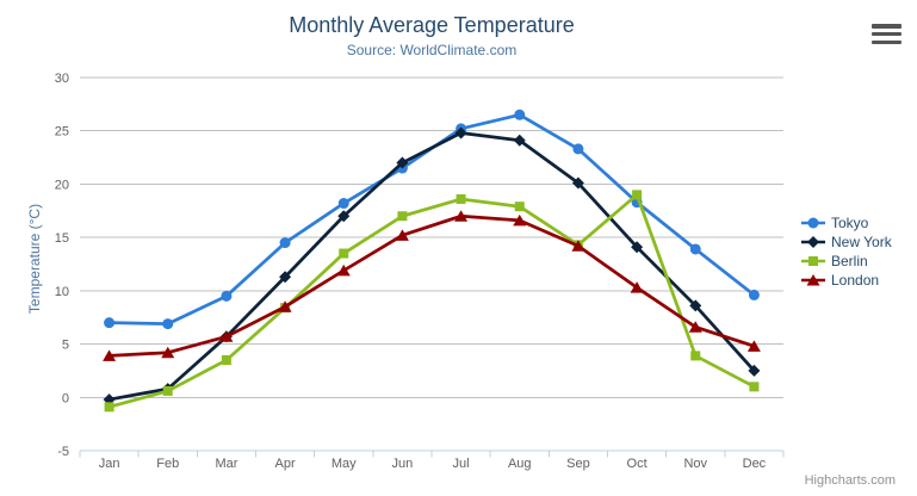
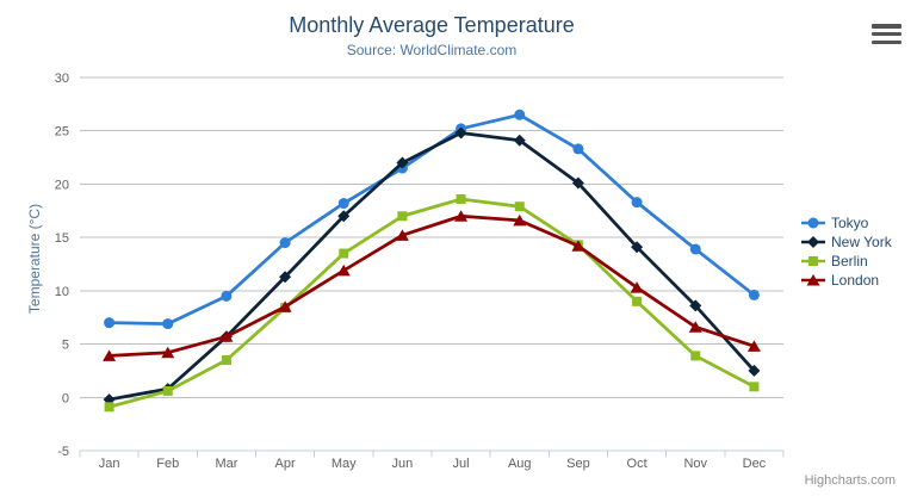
Berlin/Oct: 19 -> 9
